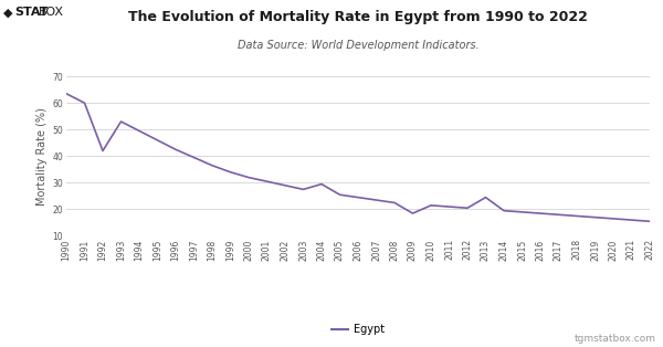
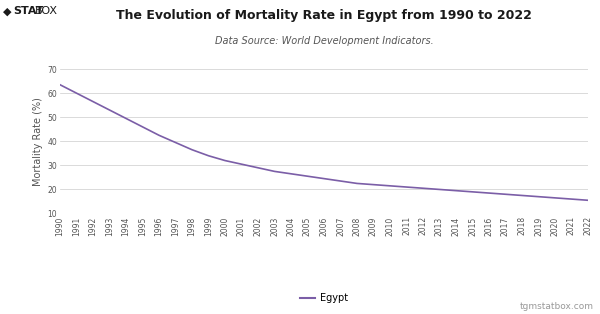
1992: 42.0 -> 56.5
2004: 29.5 -> 26.5
2009: 18.5 -> 22.0
2013: 24.5 -> 20.0
